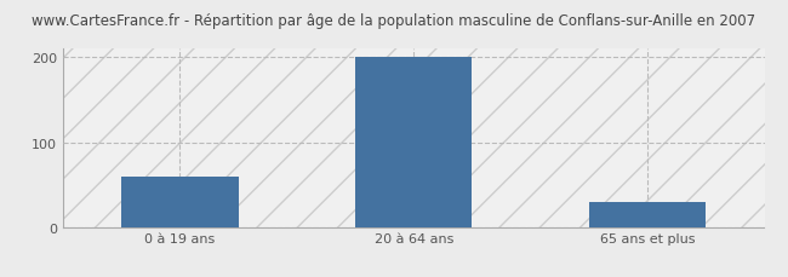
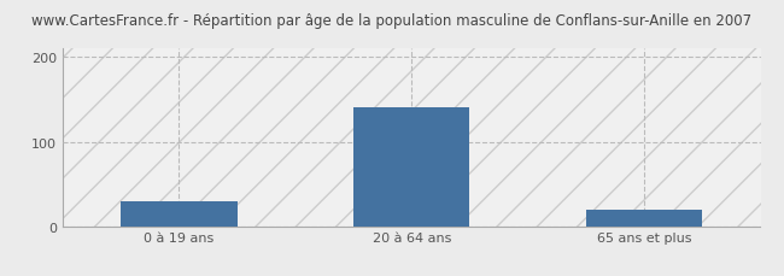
0 à 19 ans: 60 -> 30
20 à 64 ans: 200 -> 140
65 ans et plus: 30 -> 20
